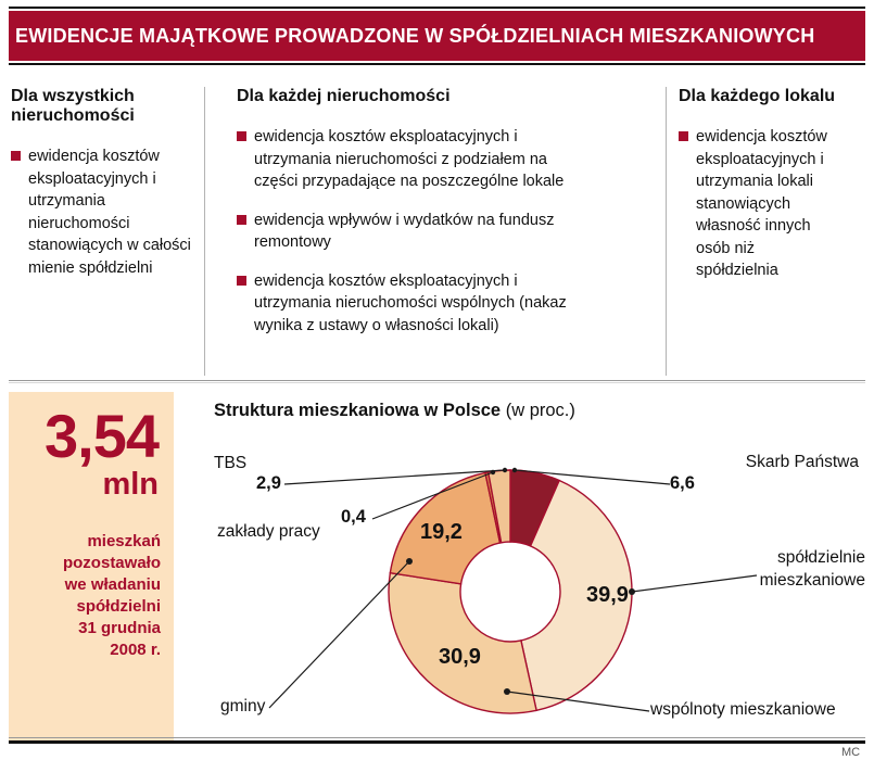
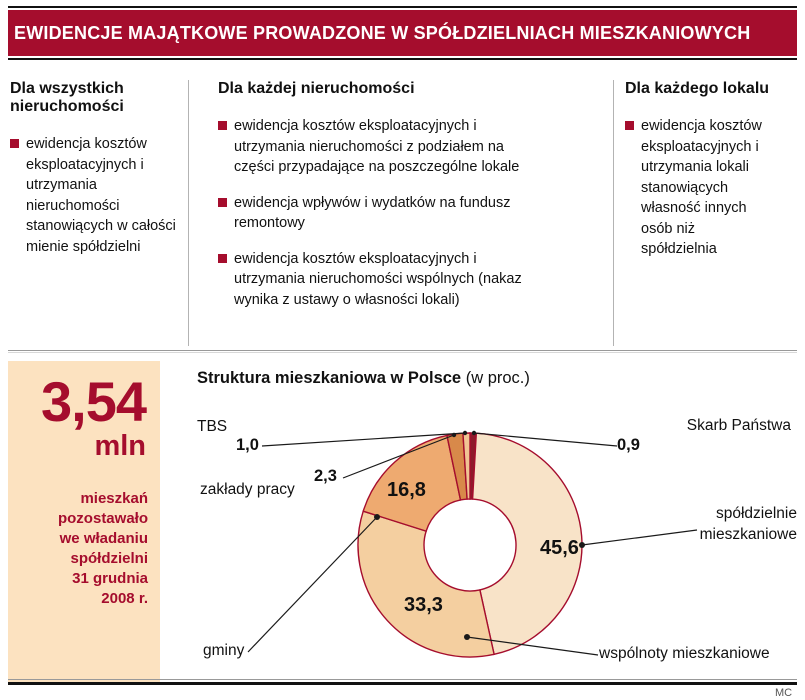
Skarb Państwa: 6,6 -> 0,9
spółdzielnie mieszkaniowe: 39,9 -> 45,6
wspólnoty mieszkaniowe: 30,9 -> 33,3
gminy: 19,2 -> 16,8
zakłady pracy: 0,4 -> 2,3
TBS: 2,9 -> 1,0
